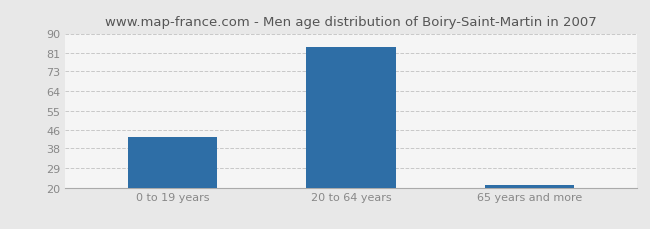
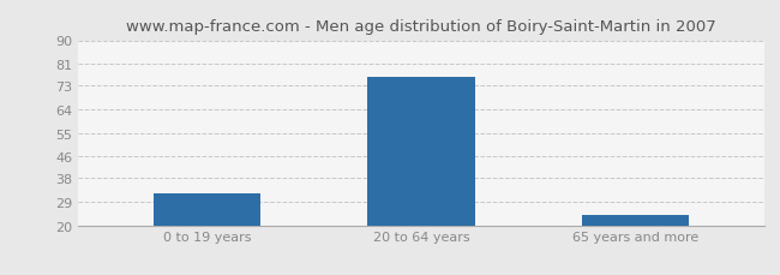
0 to 19 years: 43 -> 32
20 to 64 years: 84 -> 76
65 years and more: 21 -> 24
